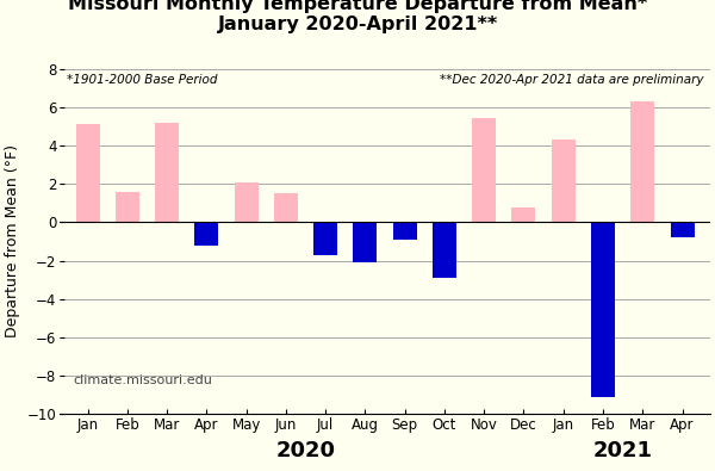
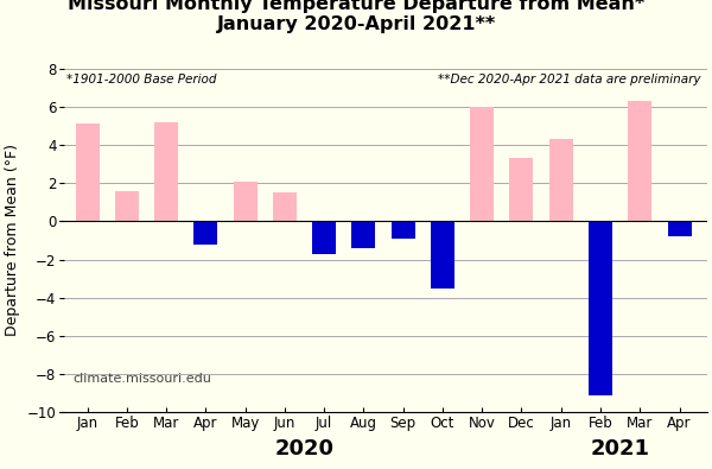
Aug: -2.1 -> -1.4
Oct: -2.9 -> -3.5
Nov: 5.4 -> 6.0
Dec: 0.8 -> 3.3
